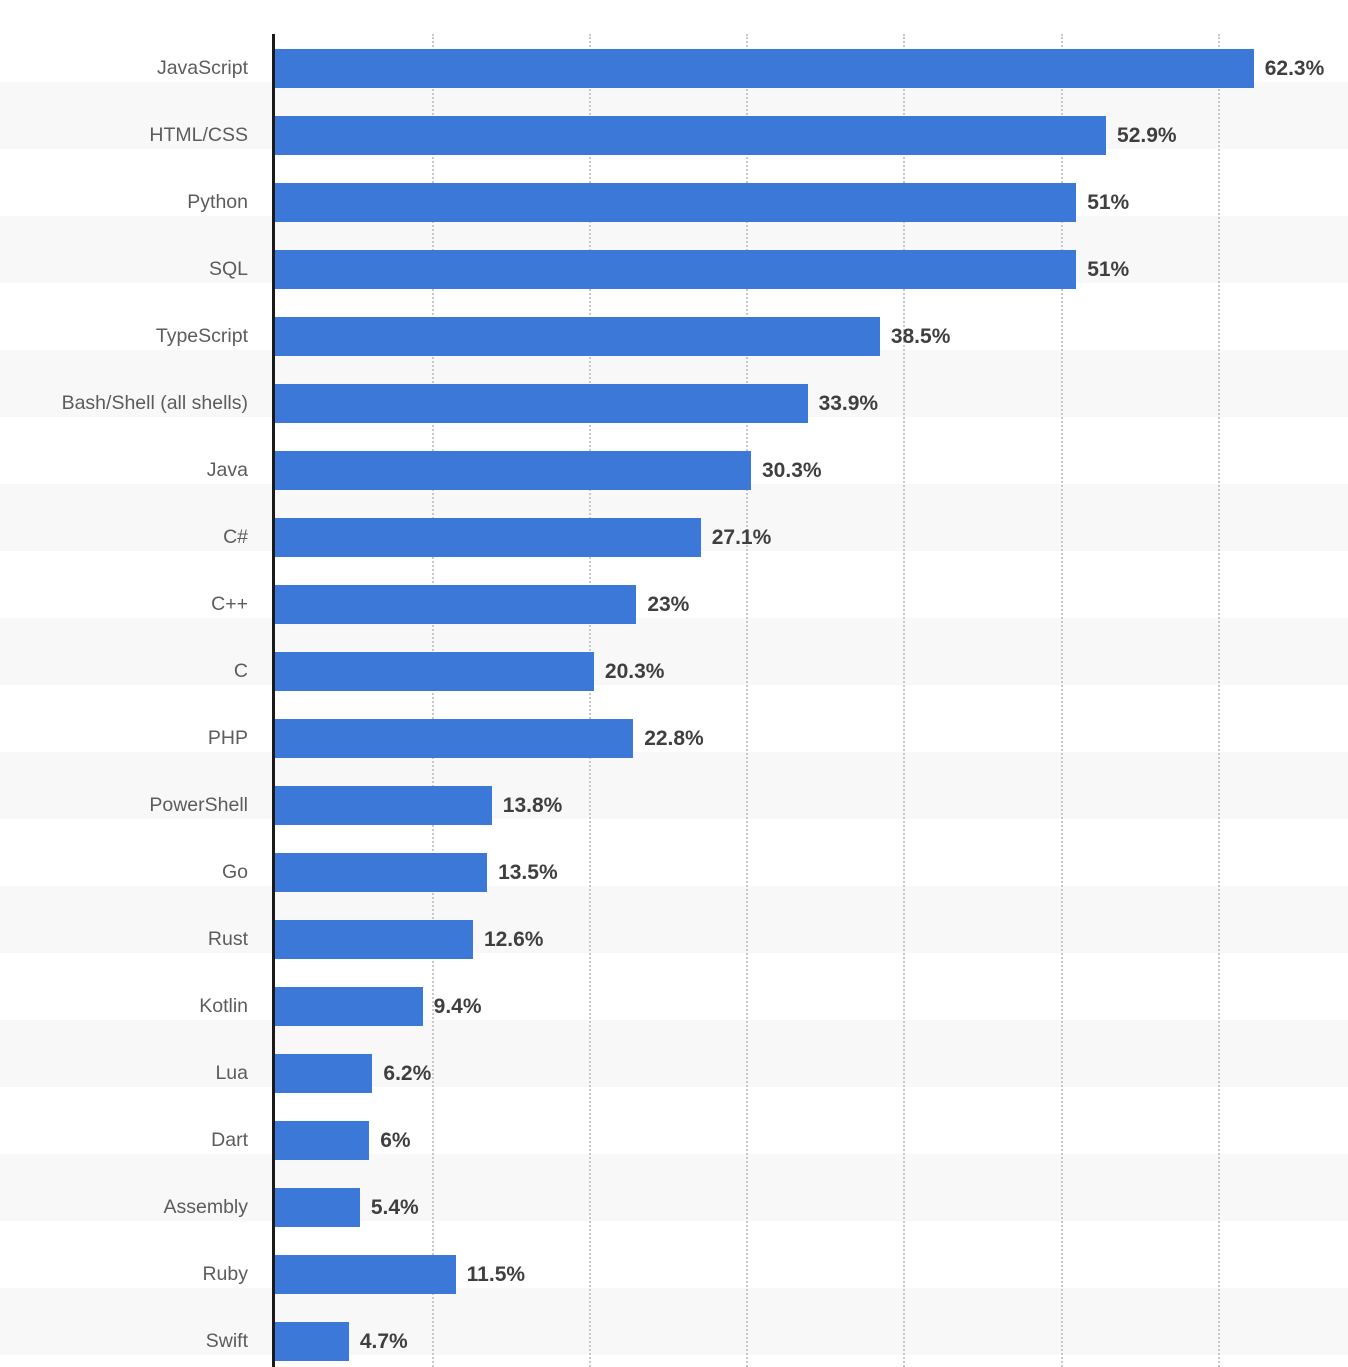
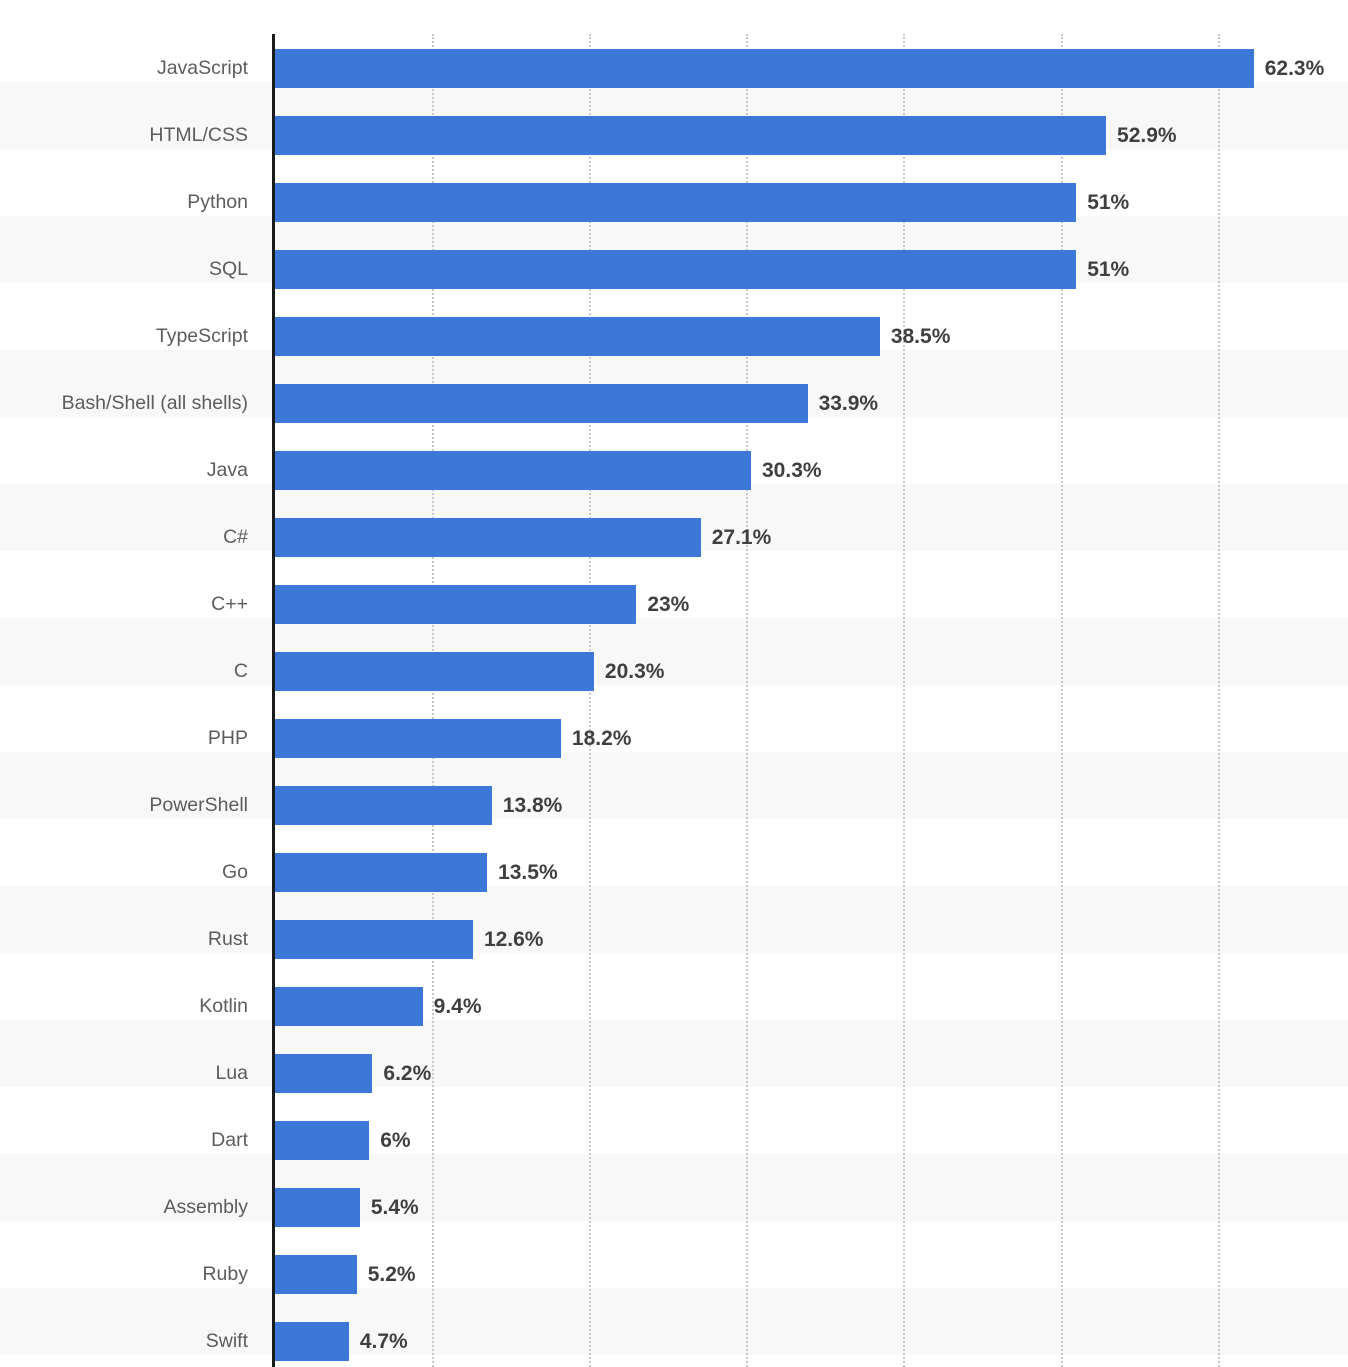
PHP: 22.8% -> 18.2%
Ruby: 11.5% -> 5.2%
